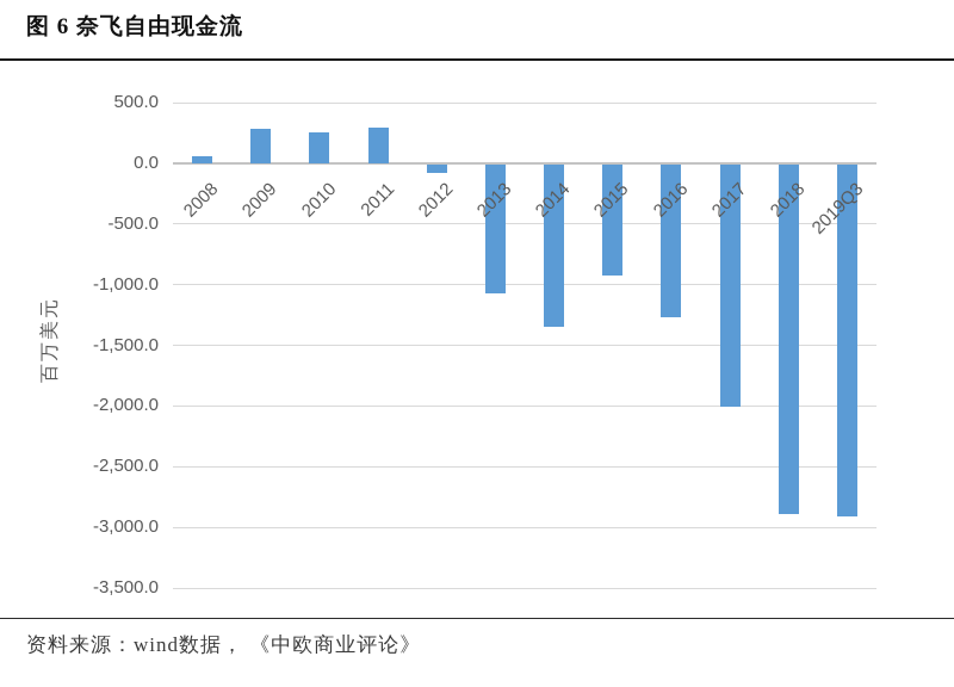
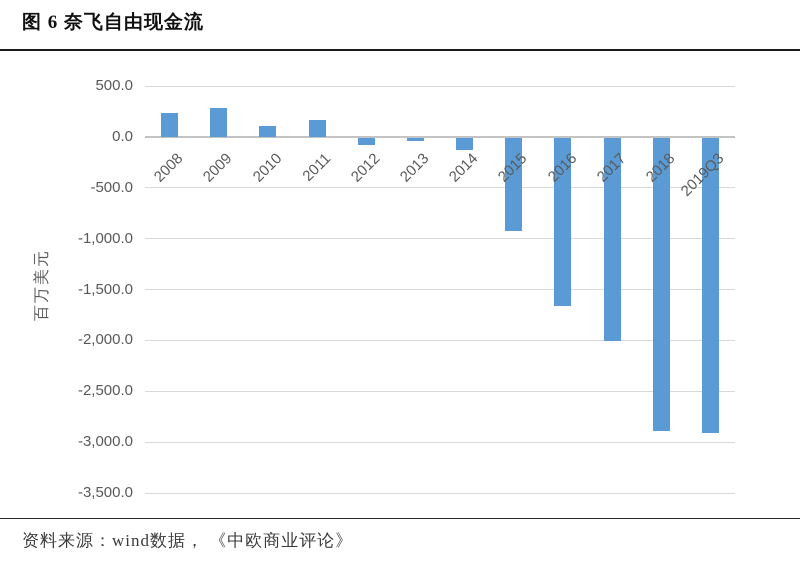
2008: 60 -> 230
2010: 250 -> 110
2011: 290 -> 170
2013: -1060 -> -30
2014: -1340 -> -120
2016: -1260 -> -1650
